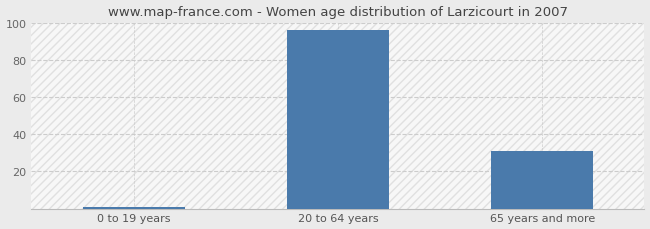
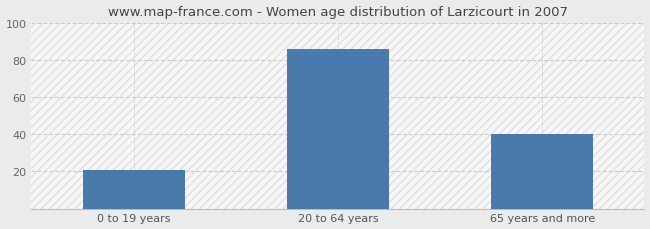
0 to 19 years: 1 -> 21
20 to 64 years: 96 -> 86
65 years and more: 31 -> 40
